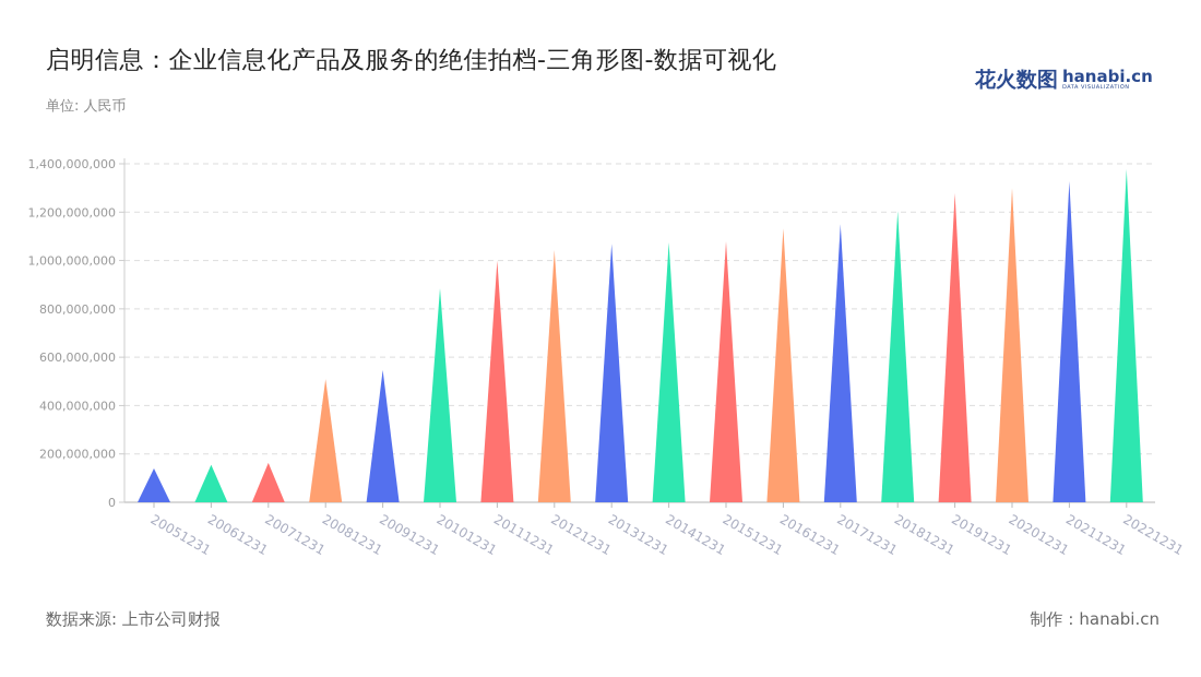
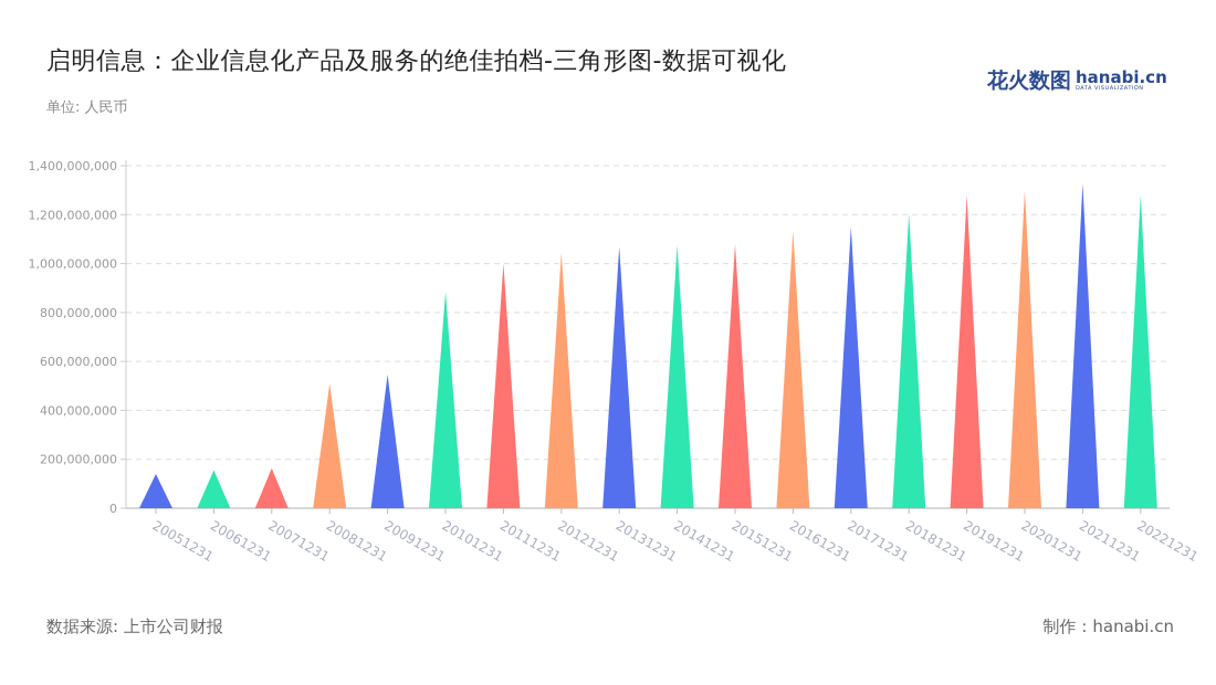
20221231: 1380000000 -> 1280000000
